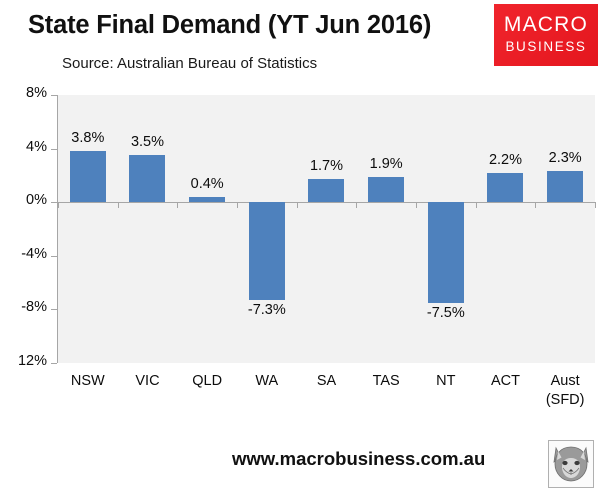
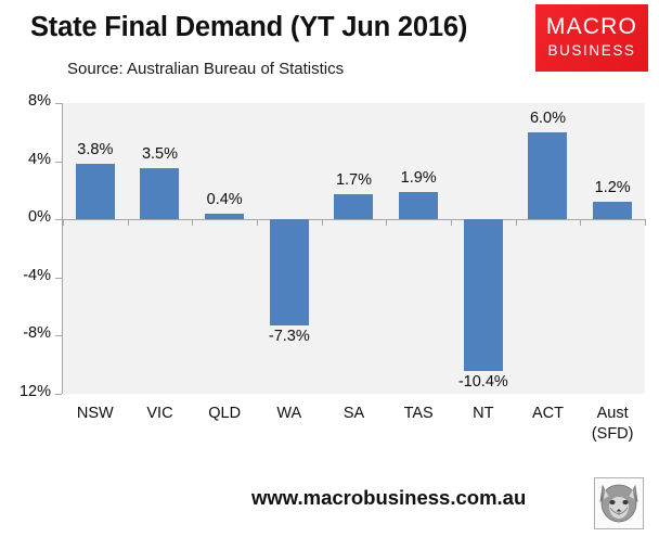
NT: -7.5% -> -10.4%
ACT: 2.2% -> 6.0%
Aust (SFD): 2.3% -> 1.2%
